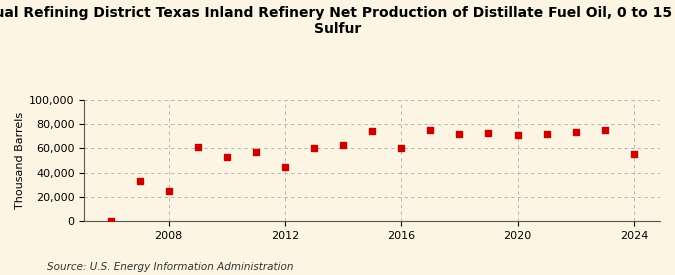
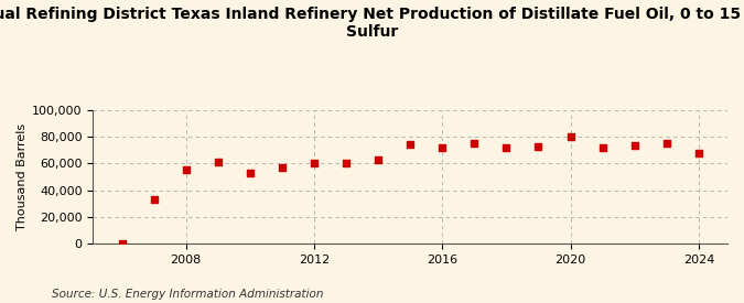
2008: 25,000 -> 55,000
2012: 45,000 -> 60,000
2016: 60,000 -> 72,000
2020: 71,000 -> 80,000
2024: 55,000 -> 68,000
